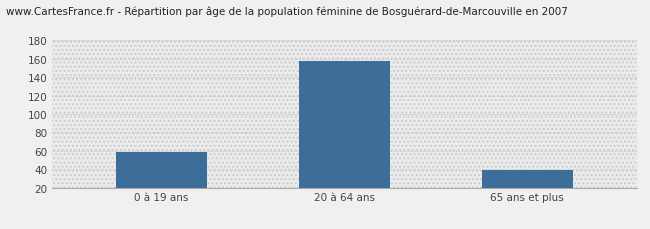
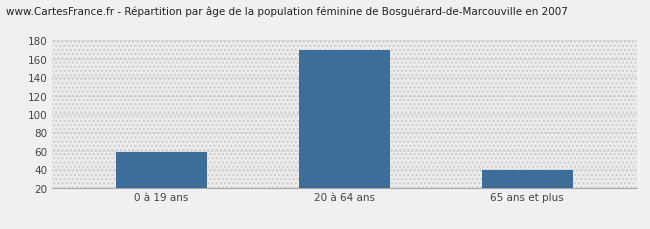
20 à 64 ans: 158 -> 170
